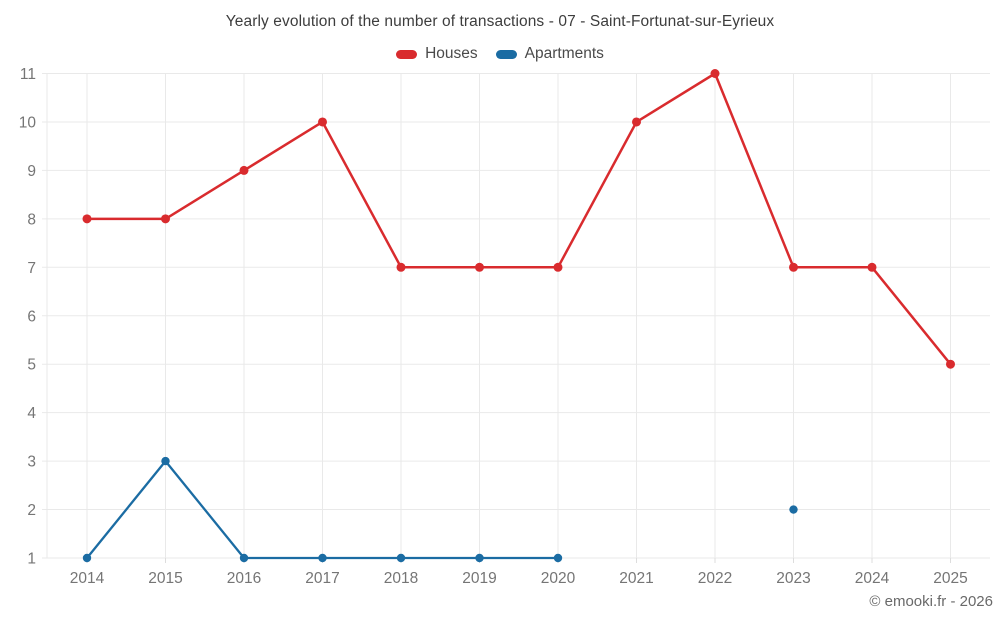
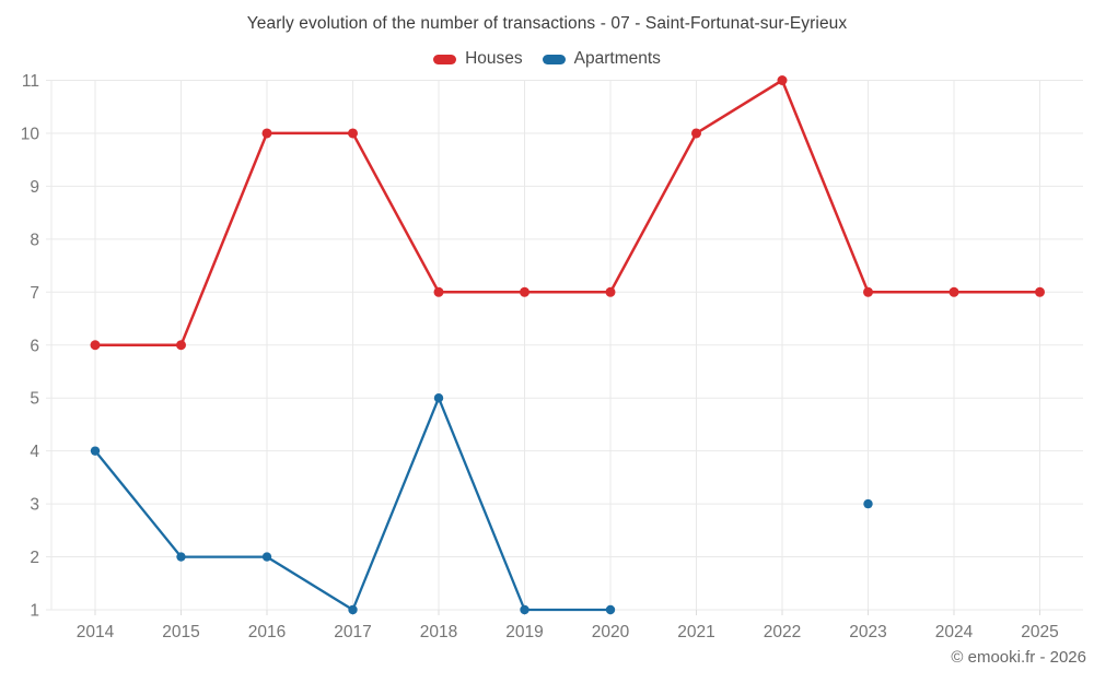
Houses/2014: 8 -> 6
Apartments/2014: 1 -> 4
Houses/2015: 8 -> 6
Apartments/2015: 3 -> 2
Houses/2016: 9 -> 10
Apartments/2016: 1 -> 2
Apartments/2018: 1 -> 5
Apartments/2023: 2 -> 3
Houses/2025: 5 -> 7
